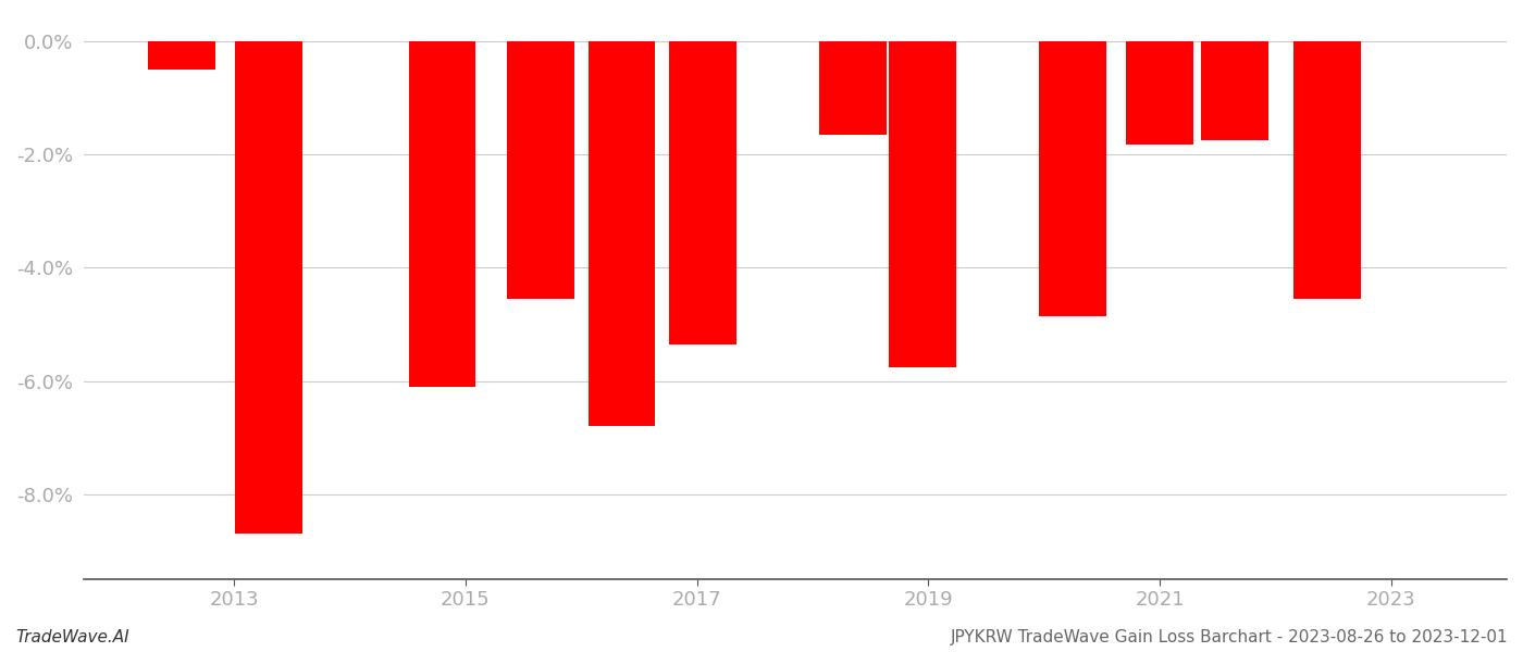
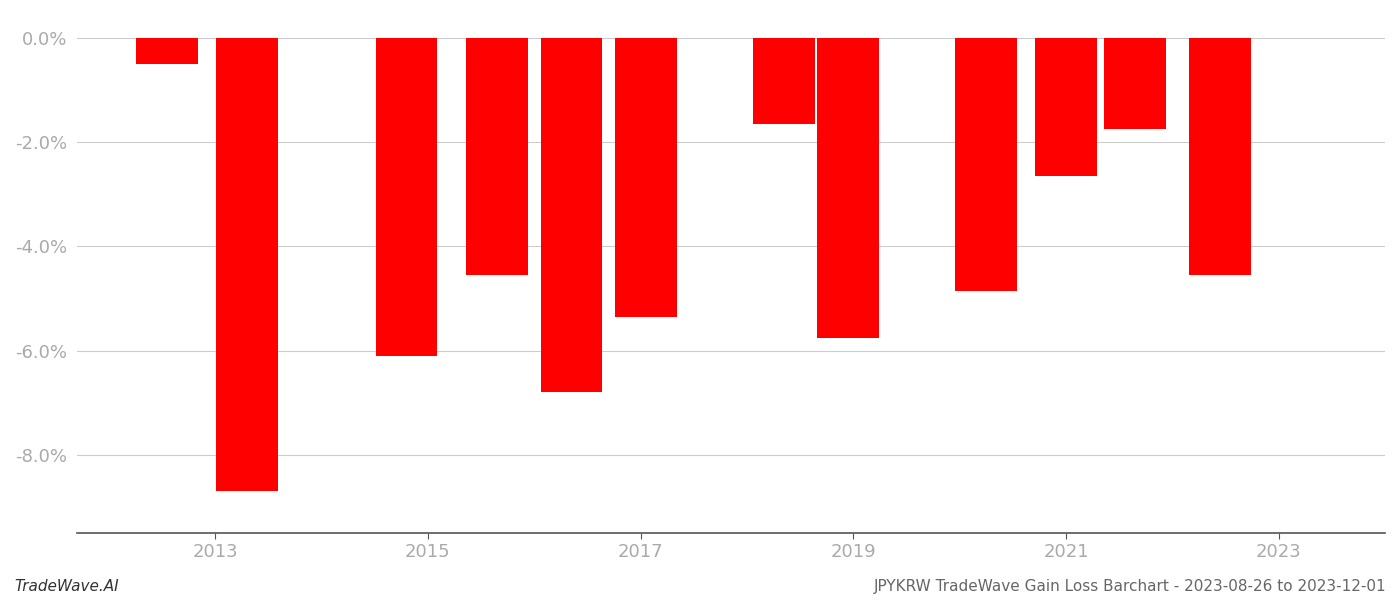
2021: -1.82% -> -2.64%
